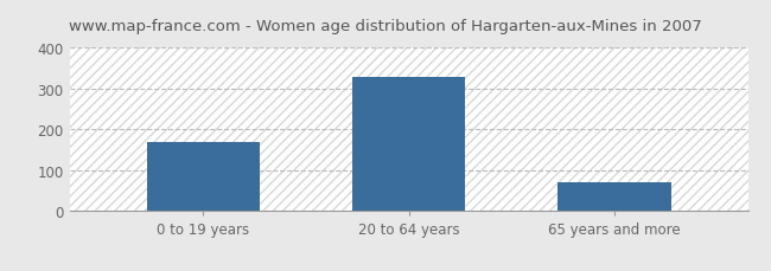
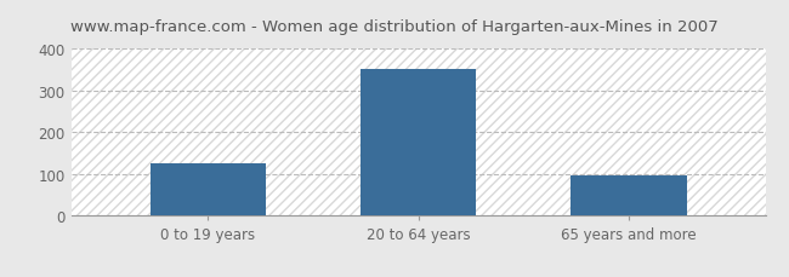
0 to 19 years: 170 -> 127
20 to 64 years: 330 -> 352
65 years and more: 70 -> 96
